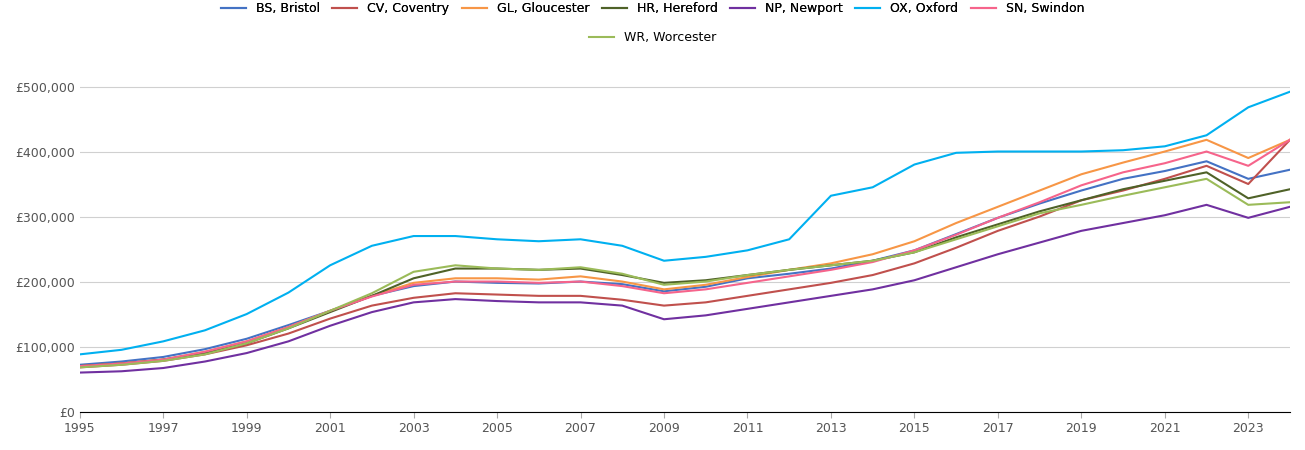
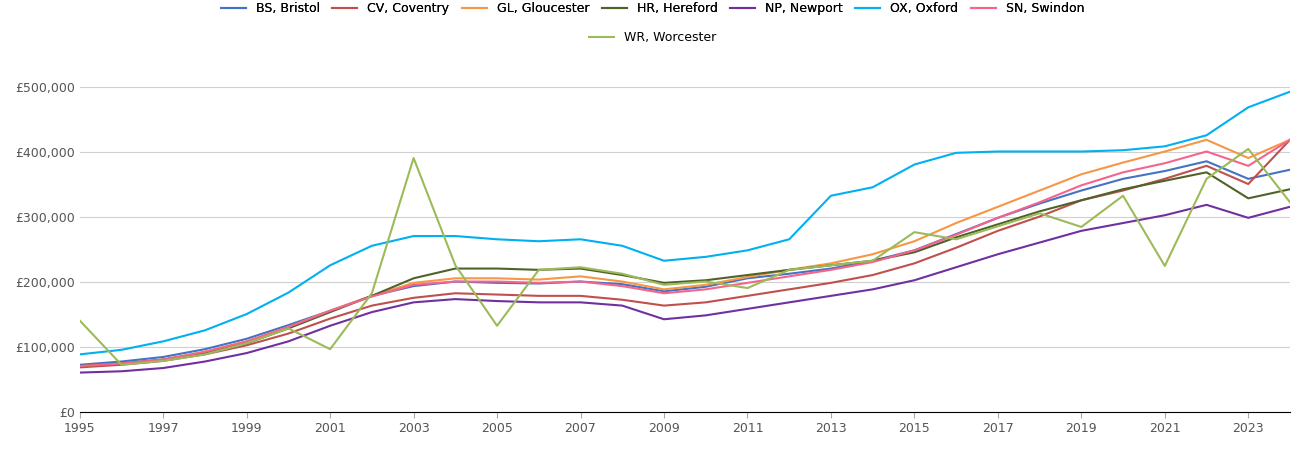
WR, Worcester/1995: £68,000 -> £140,000
WR, Worcester/2001: £155,000 -> £96,000
WR, Worcester/2003: £215,000 -> £390,000
WR, Worcester/2005: £220,000 -> £132,000
WR, Worcester/2011: £210,000 -> £190,000
WR, Worcester/2015: £245,000 -> £276,000
WR, Worcester/2019: £318,000 -> £284,000
WR, Worcester/2021: £345,000 -> £224,000
WR, Worcester/2023: £318,000 -> £404,000
